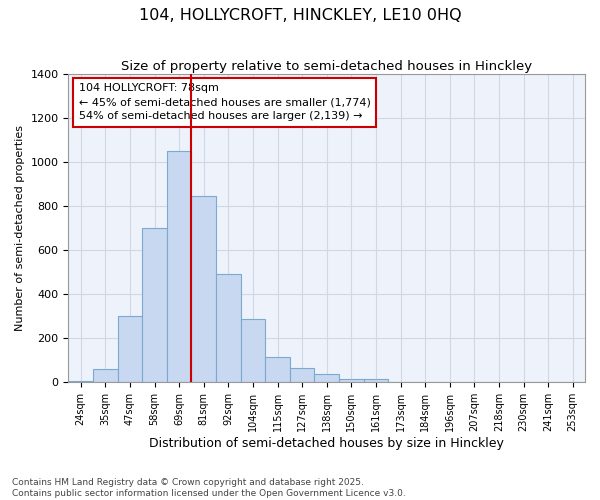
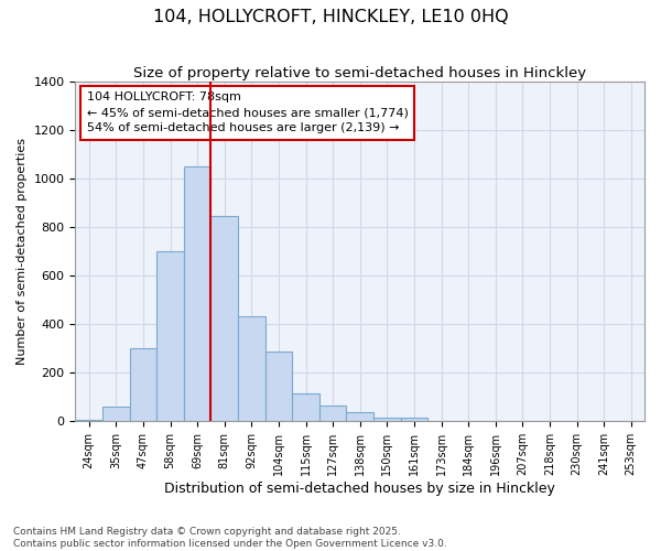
92sqm: 490 -> 435
